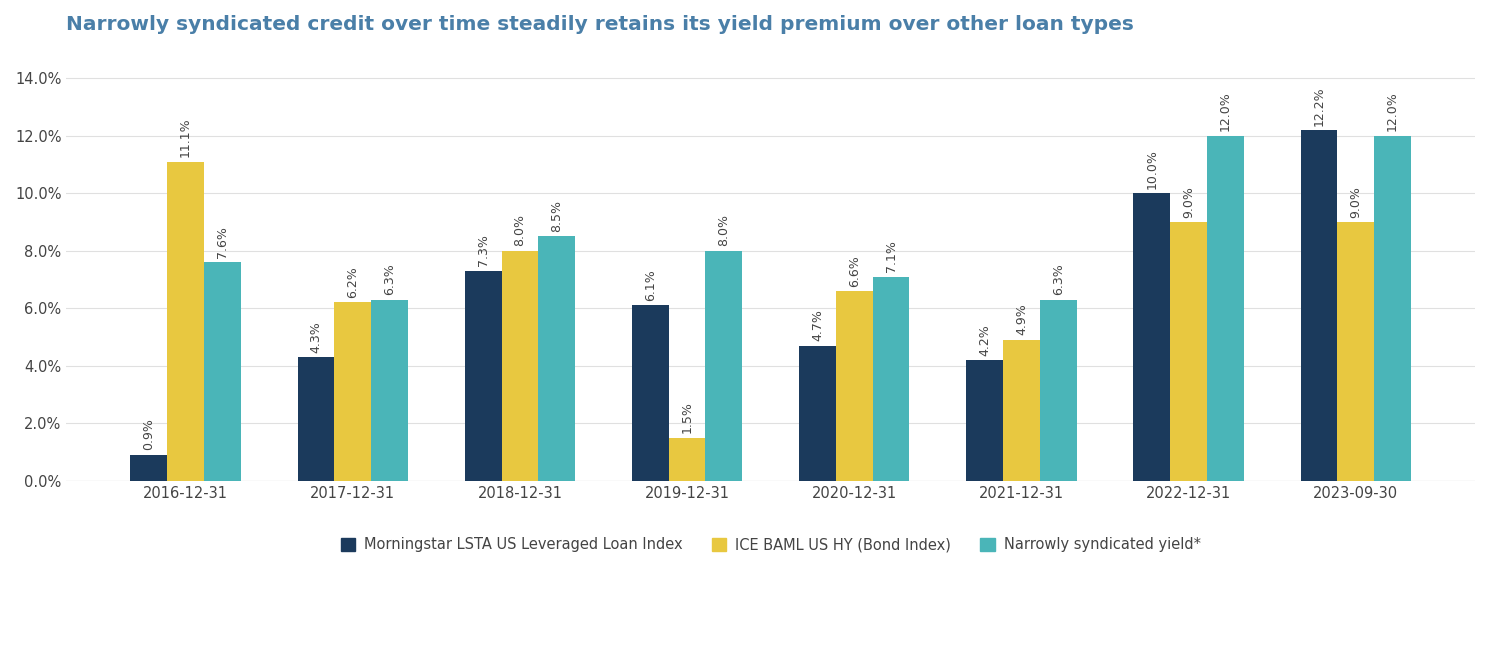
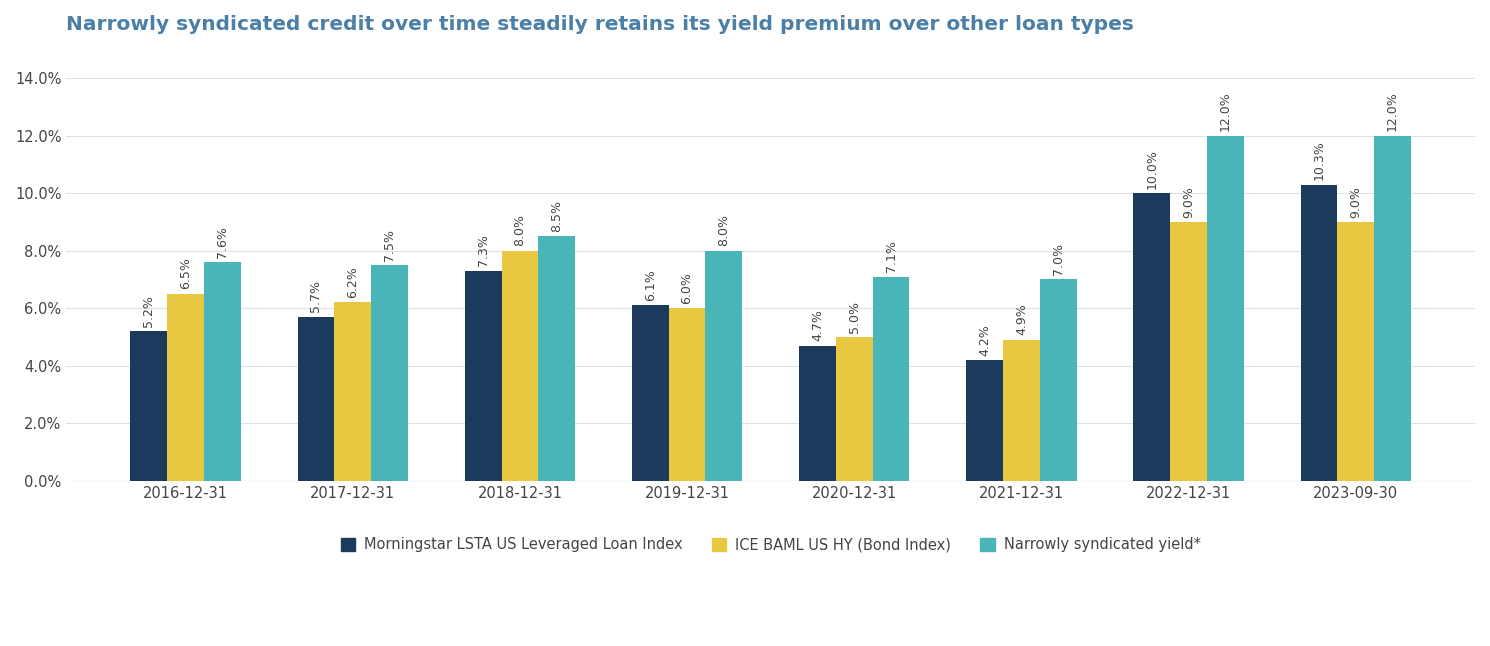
Morningstar LSTA US Leveraged Loan Index/2016-12-31: 0.9% -> 5.2%
ICE BAML US HY (Bond Index)/2016-12-31: 11.1% -> 6.5%
Morningstar LSTA US Leveraged Loan Index/2017-12-31: 4.3% -> 5.7%
Narrowly syndicated yield*/2017-12-31: 6.3% -> 7.5%
ICE BAML US HY (Bond Index)/2019-12-31: 1.5% -> 6.0%
ICE BAML US HY (Bond Index)/2020-12-31: 6.6% -> 5.0%
Narrowly syndicated yield*/2021-12-31: 6.3% -> 7.0%
Morningstar LSTA US Leveraged Loan Index/2023-09-30: 12.2% -> 10.3%
